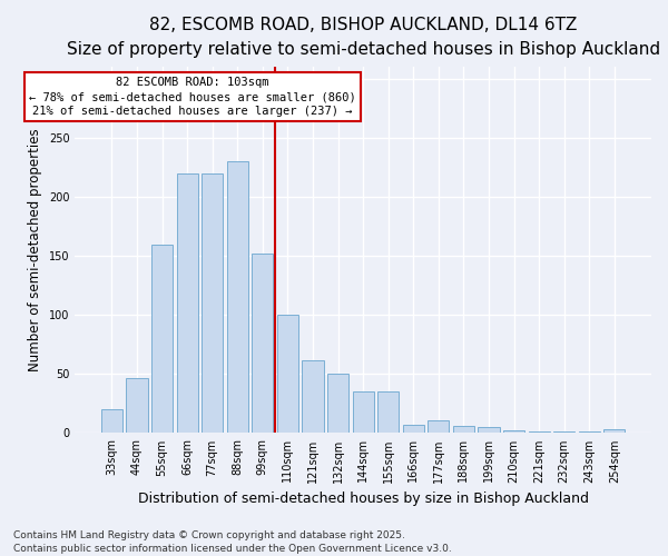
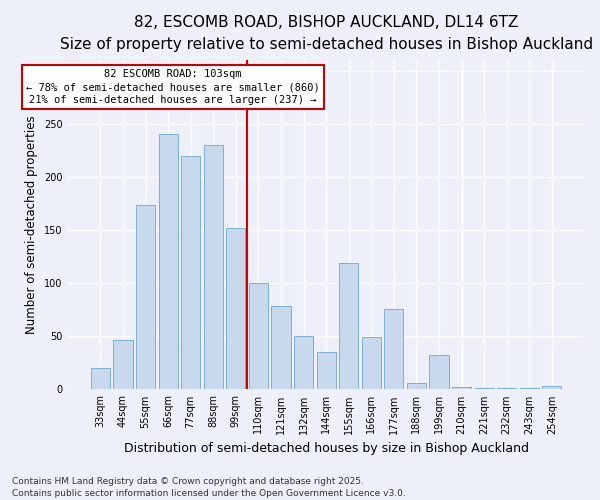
55sqm: 160 -> 174
66sqm: 220 -> 241
121sqm: 62 -> 79
155sqm: 35 -> 119
166sqm: 7 -> 49
177sqm: 11 -> 76
199sqm: 5 -> 32
